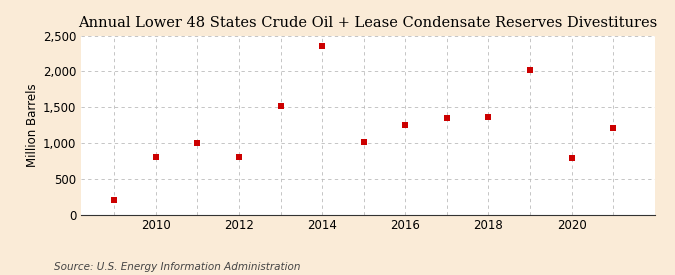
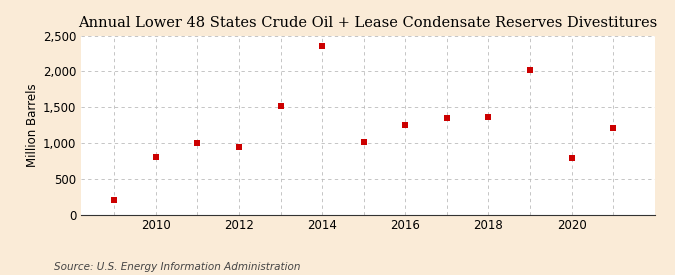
2012: 800 -> 940
